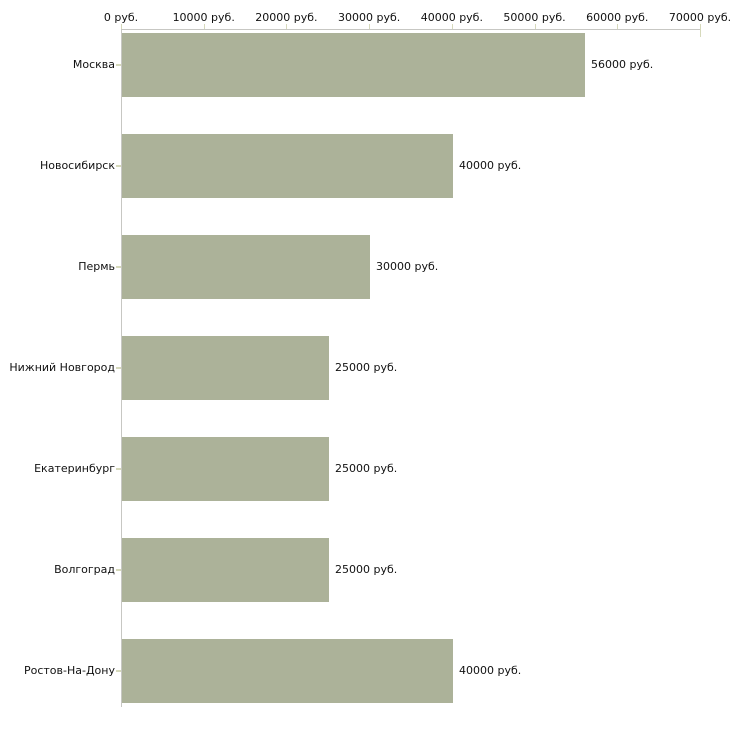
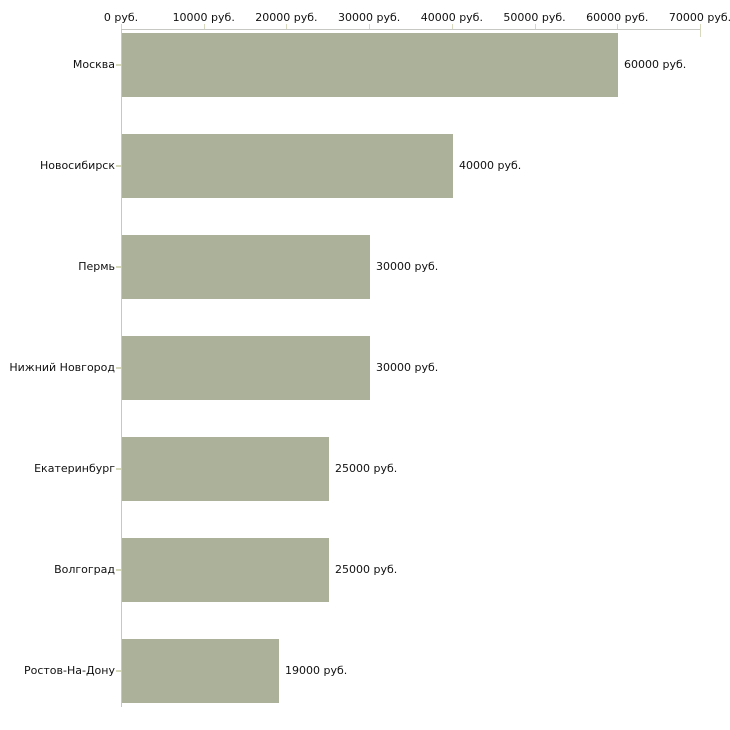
Москва: 56000 -> 60000
Нижний Новгород: 25000 -> 30000
Ростов-На-Дону: 40000 -> 19000
